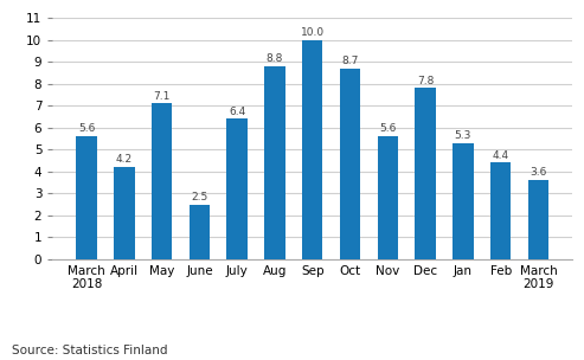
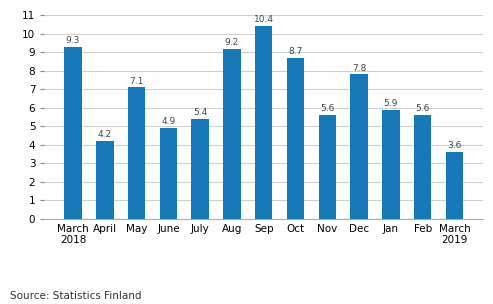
March 2018: 5.6 -> 9.3
June: 2.5 -> 4.9
July: 6.4 -> 5.4
Aug: 8.8 -> 9.2
Sep: 10.0 -> 10.4
Jan: 5.3 -> 5.9
Feb: 4.4 -> 5.6
